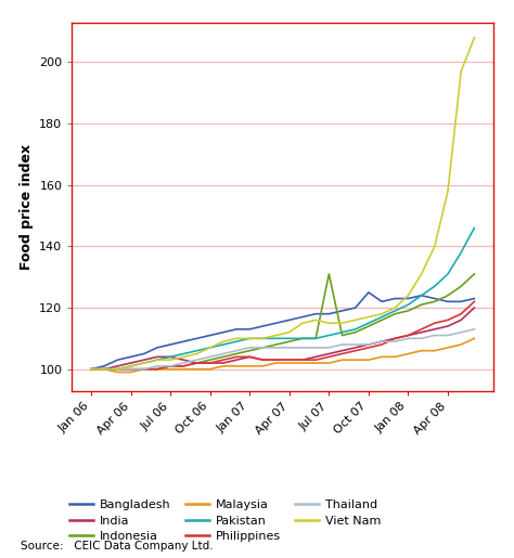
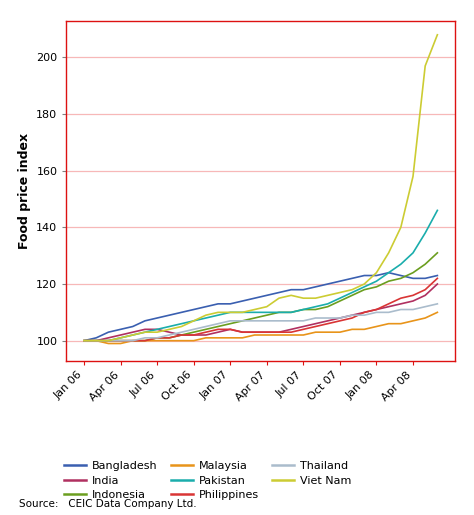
Indonesia/Jul 07: 131 -> 111
Bangladesh/Oct 07: 125 -> 121
